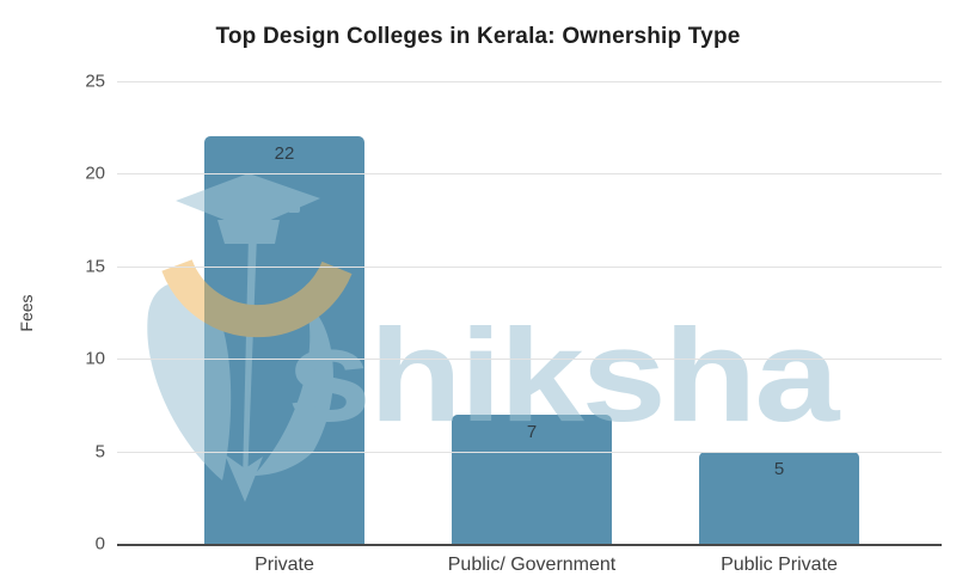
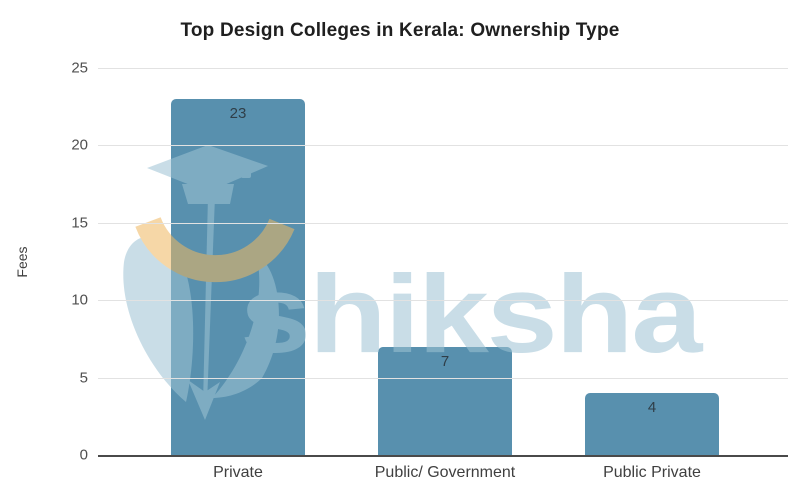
Private: 22 -> 23
Public Private: 5 -> 4
